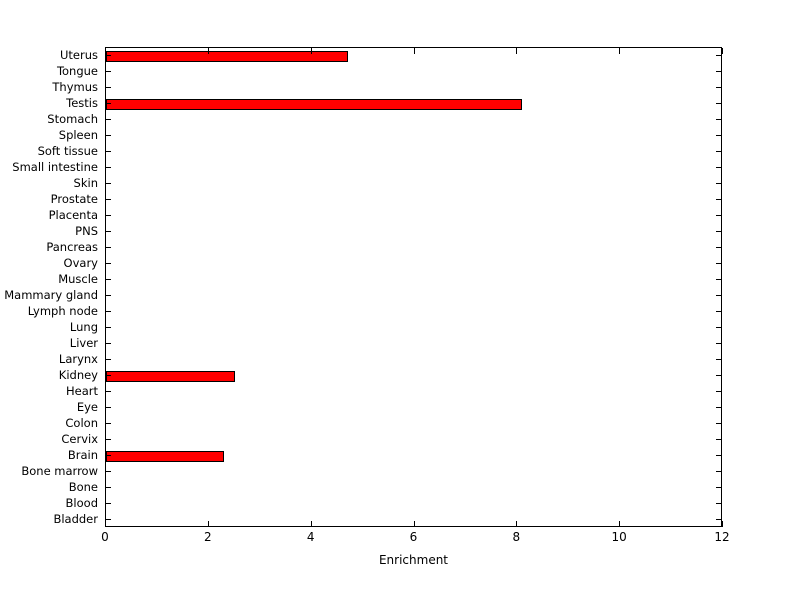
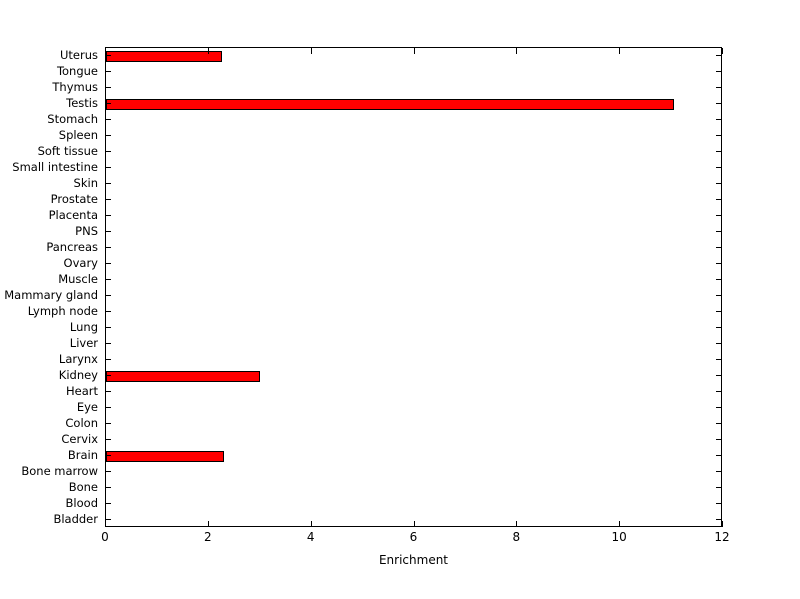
Kidney: 2.5 -> 3.0
Testis: 8.1 -> 11.1
Uterus: 4.7 -> 2.2
